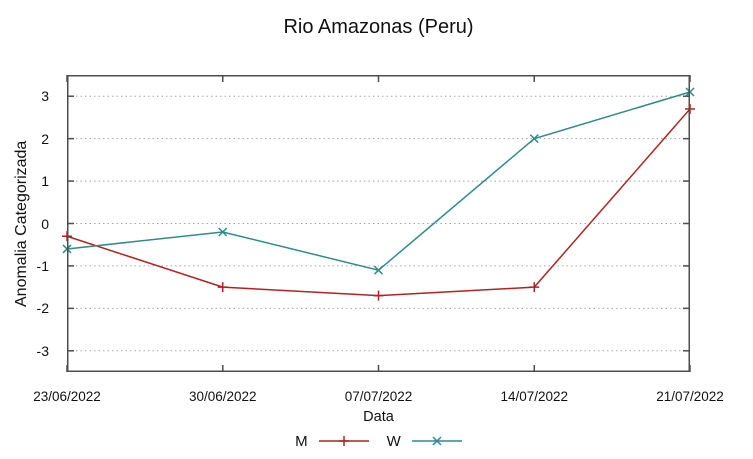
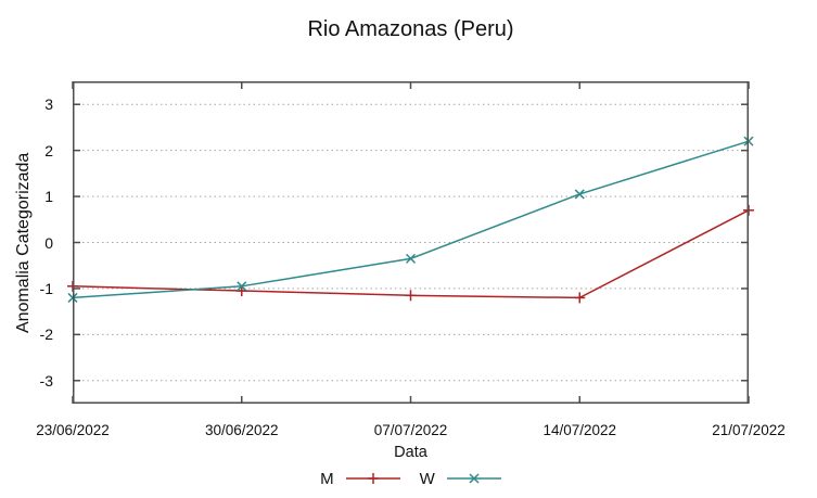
M/23/06/2022: -0.3 -> -0.9
W/23/06/2022: -0.6 -> -1.2
M/30/06/2022: -1.5 -> -1.1
W/30/06/2022: -0.2 -> -0.9
M/07/07/2022: -1.7 -> -1.1
W/07/07/2022: -1.1 -> -0.3
M/14/07/2022: -1.5 -> -1.2
W/14/07/2022: 2.0 -> 1.1
M/21/07/2022: 2.7 -> 0.7
W/21/07/2022: 3.1 -> 2.2
